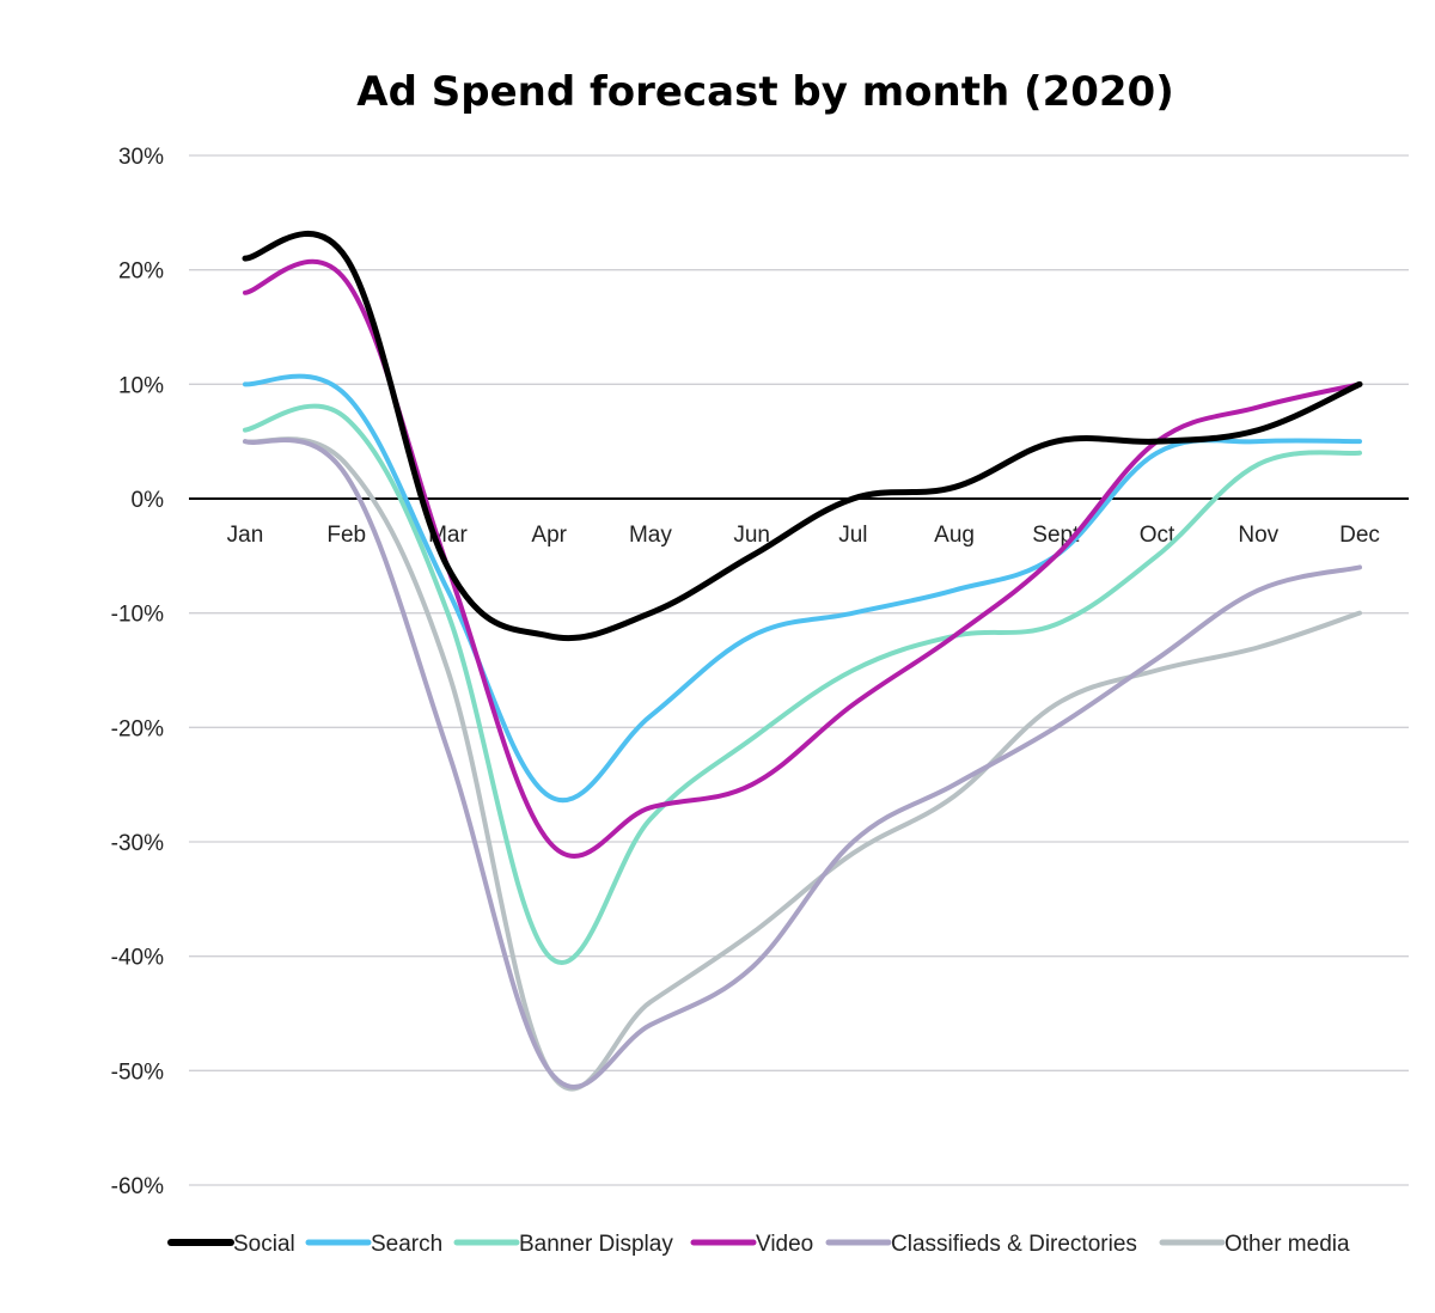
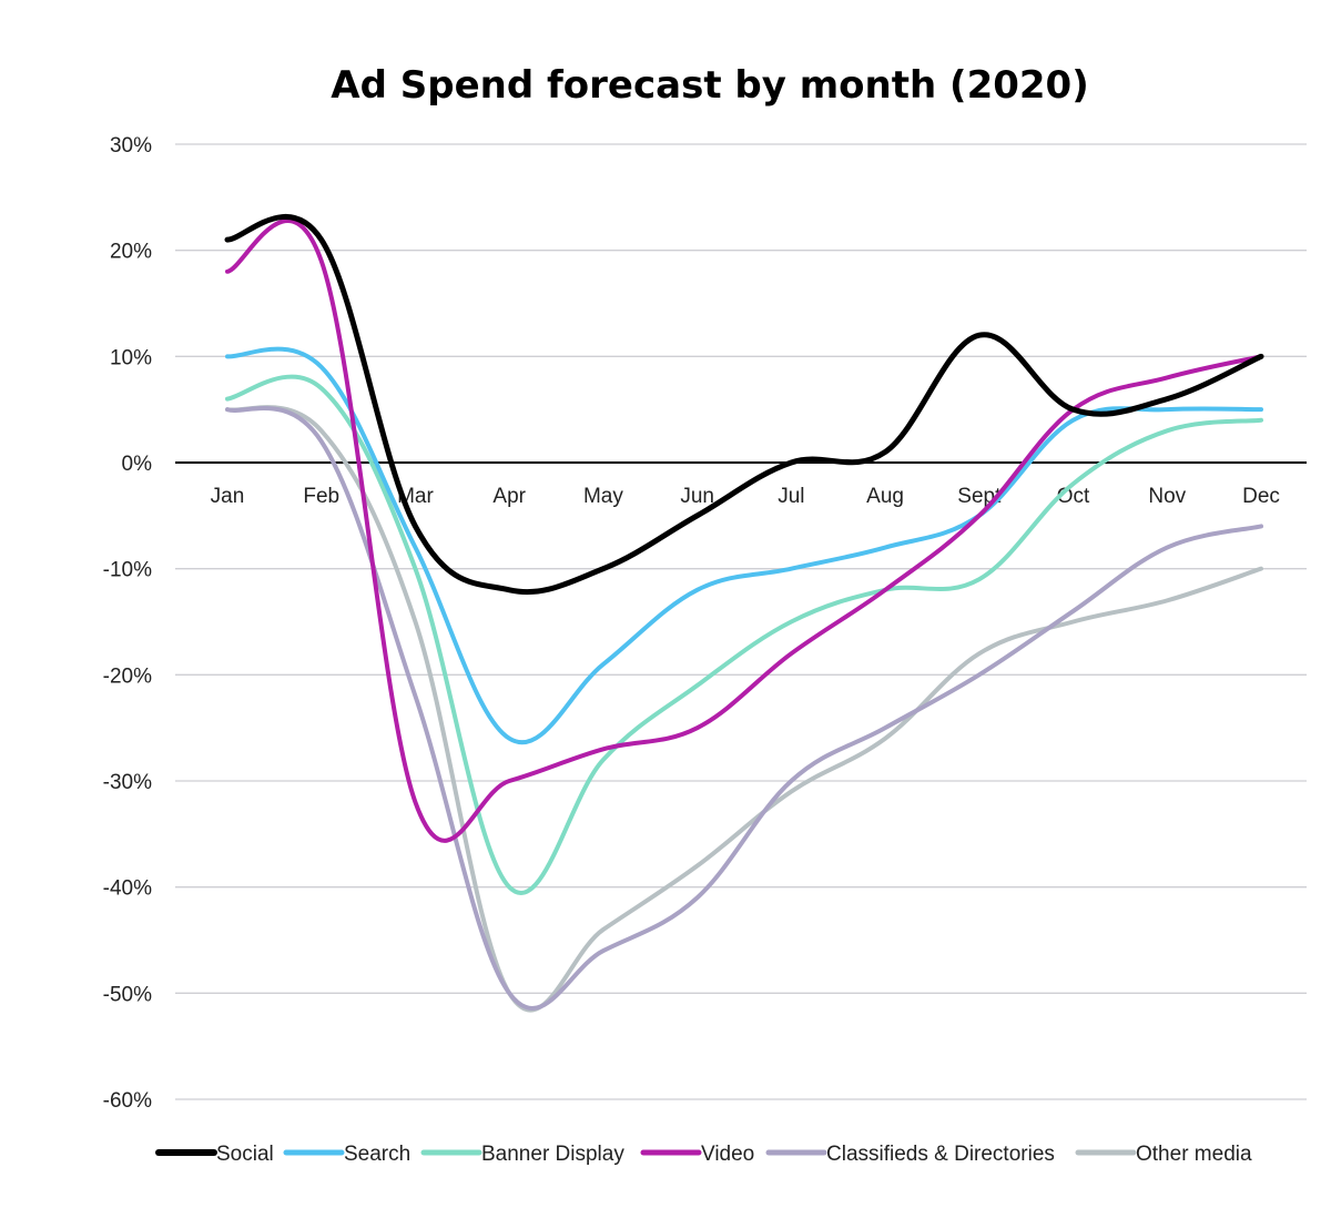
Video/Mar: -6% -> -32%
Social/Sept: 5% -> 12%
Banner Display/Oct: -5% -> -2%
